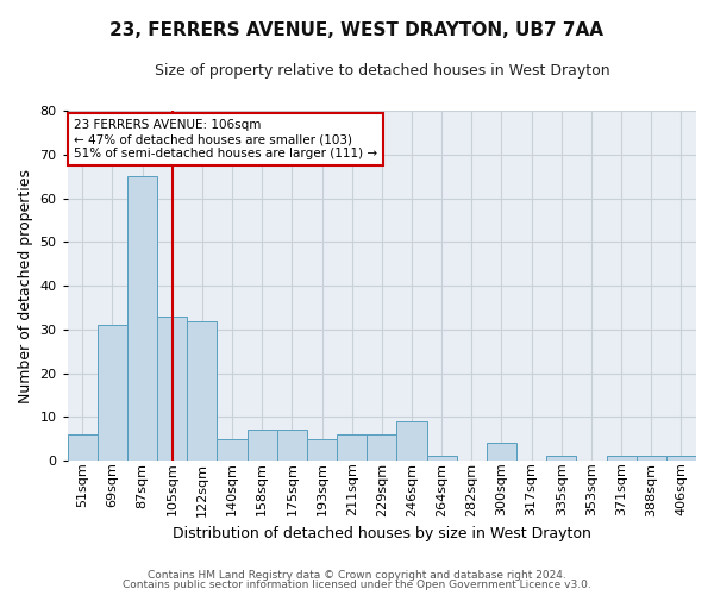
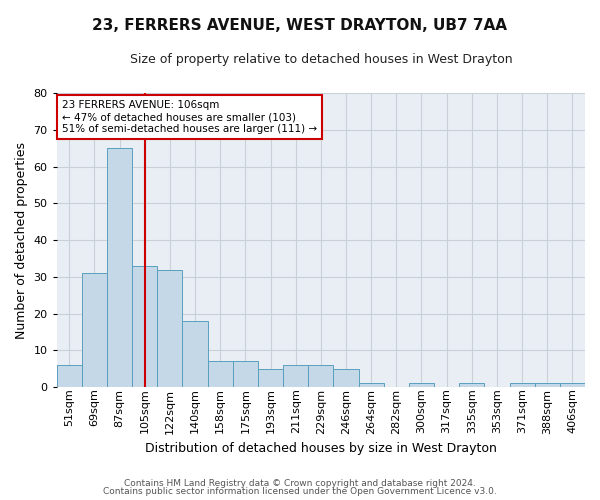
140sqm: 5 -> 18
246sqm: 9 -> 5
300sqm: 4 -> 1
